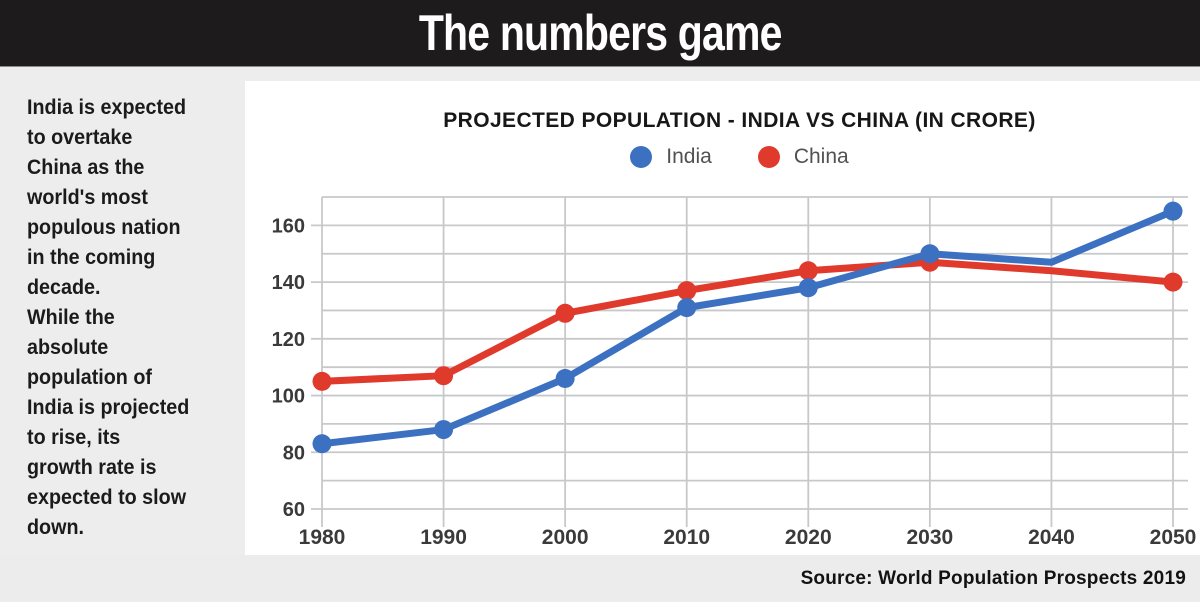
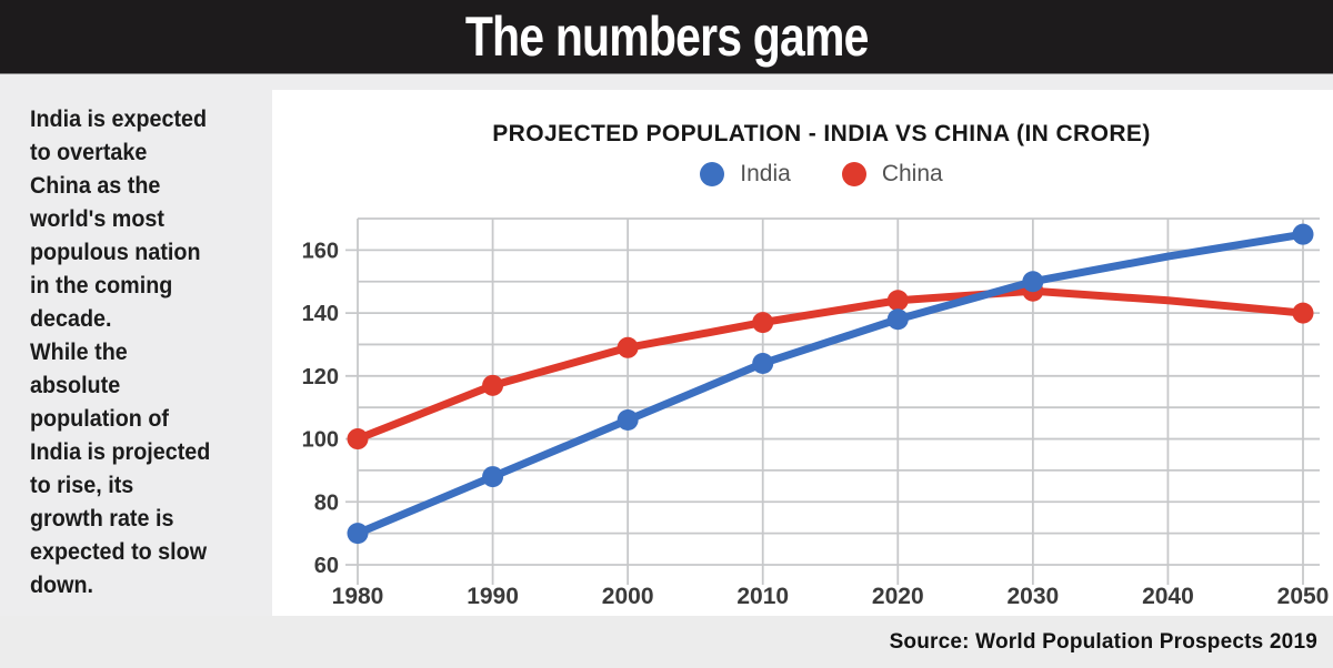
India/1980: 83 -> 70
China/1980: 105 -> 100
China/1990: 107 -> 117
India/2010: 131 -> 124
India/2040: 147 -> 158
